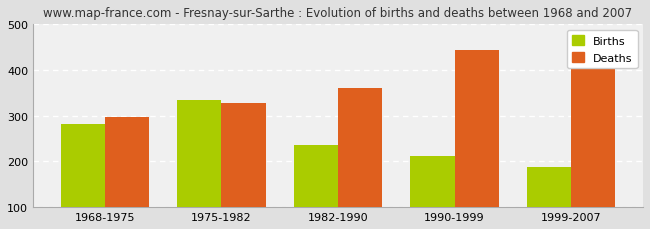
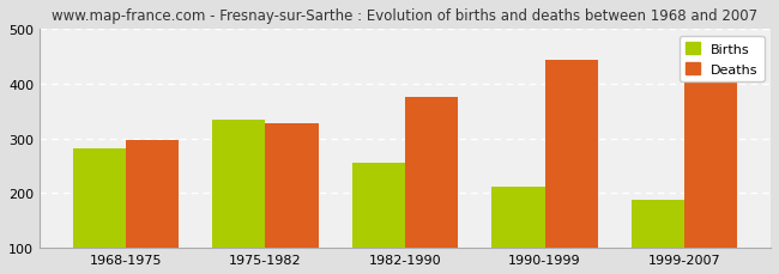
Births/1982-1990: 235 -> 255
Deaths/1982-1990: 360 -> 375
